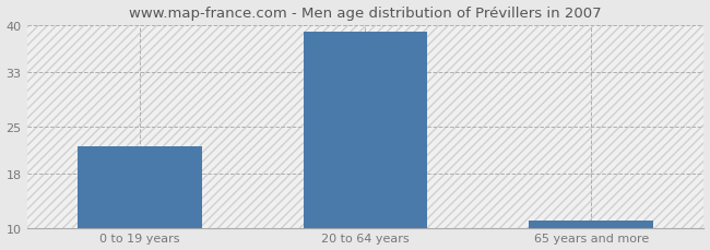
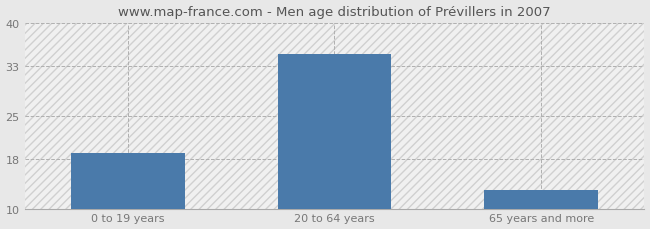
0 to 19 years: 22 -> 19
20 to 64 years: 39 -> 35
65 years and more: 11 -> 13
